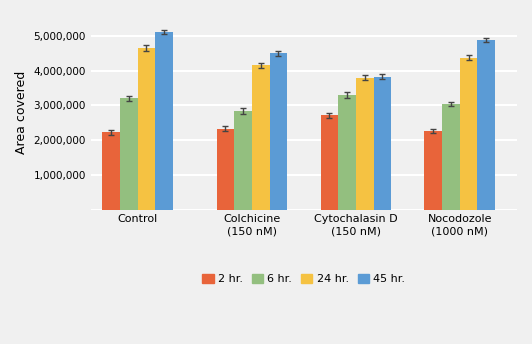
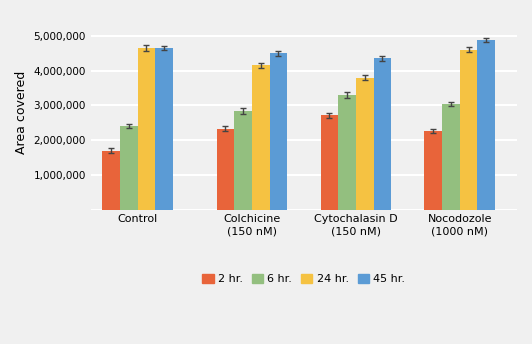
2 hr./Control: 2,220,000 -> 1,700,000
6 hr./Control: 3,200,000 -> 2,400,000
45 hr./Control: 5,100,000 -> 4,650,000
45 hr./Cytochalasin D (150 nM): 3,830,000 -> 4,350,000
24 hr./Nocodozole (1000 nM): 4,370,000 -> 4,600,000
